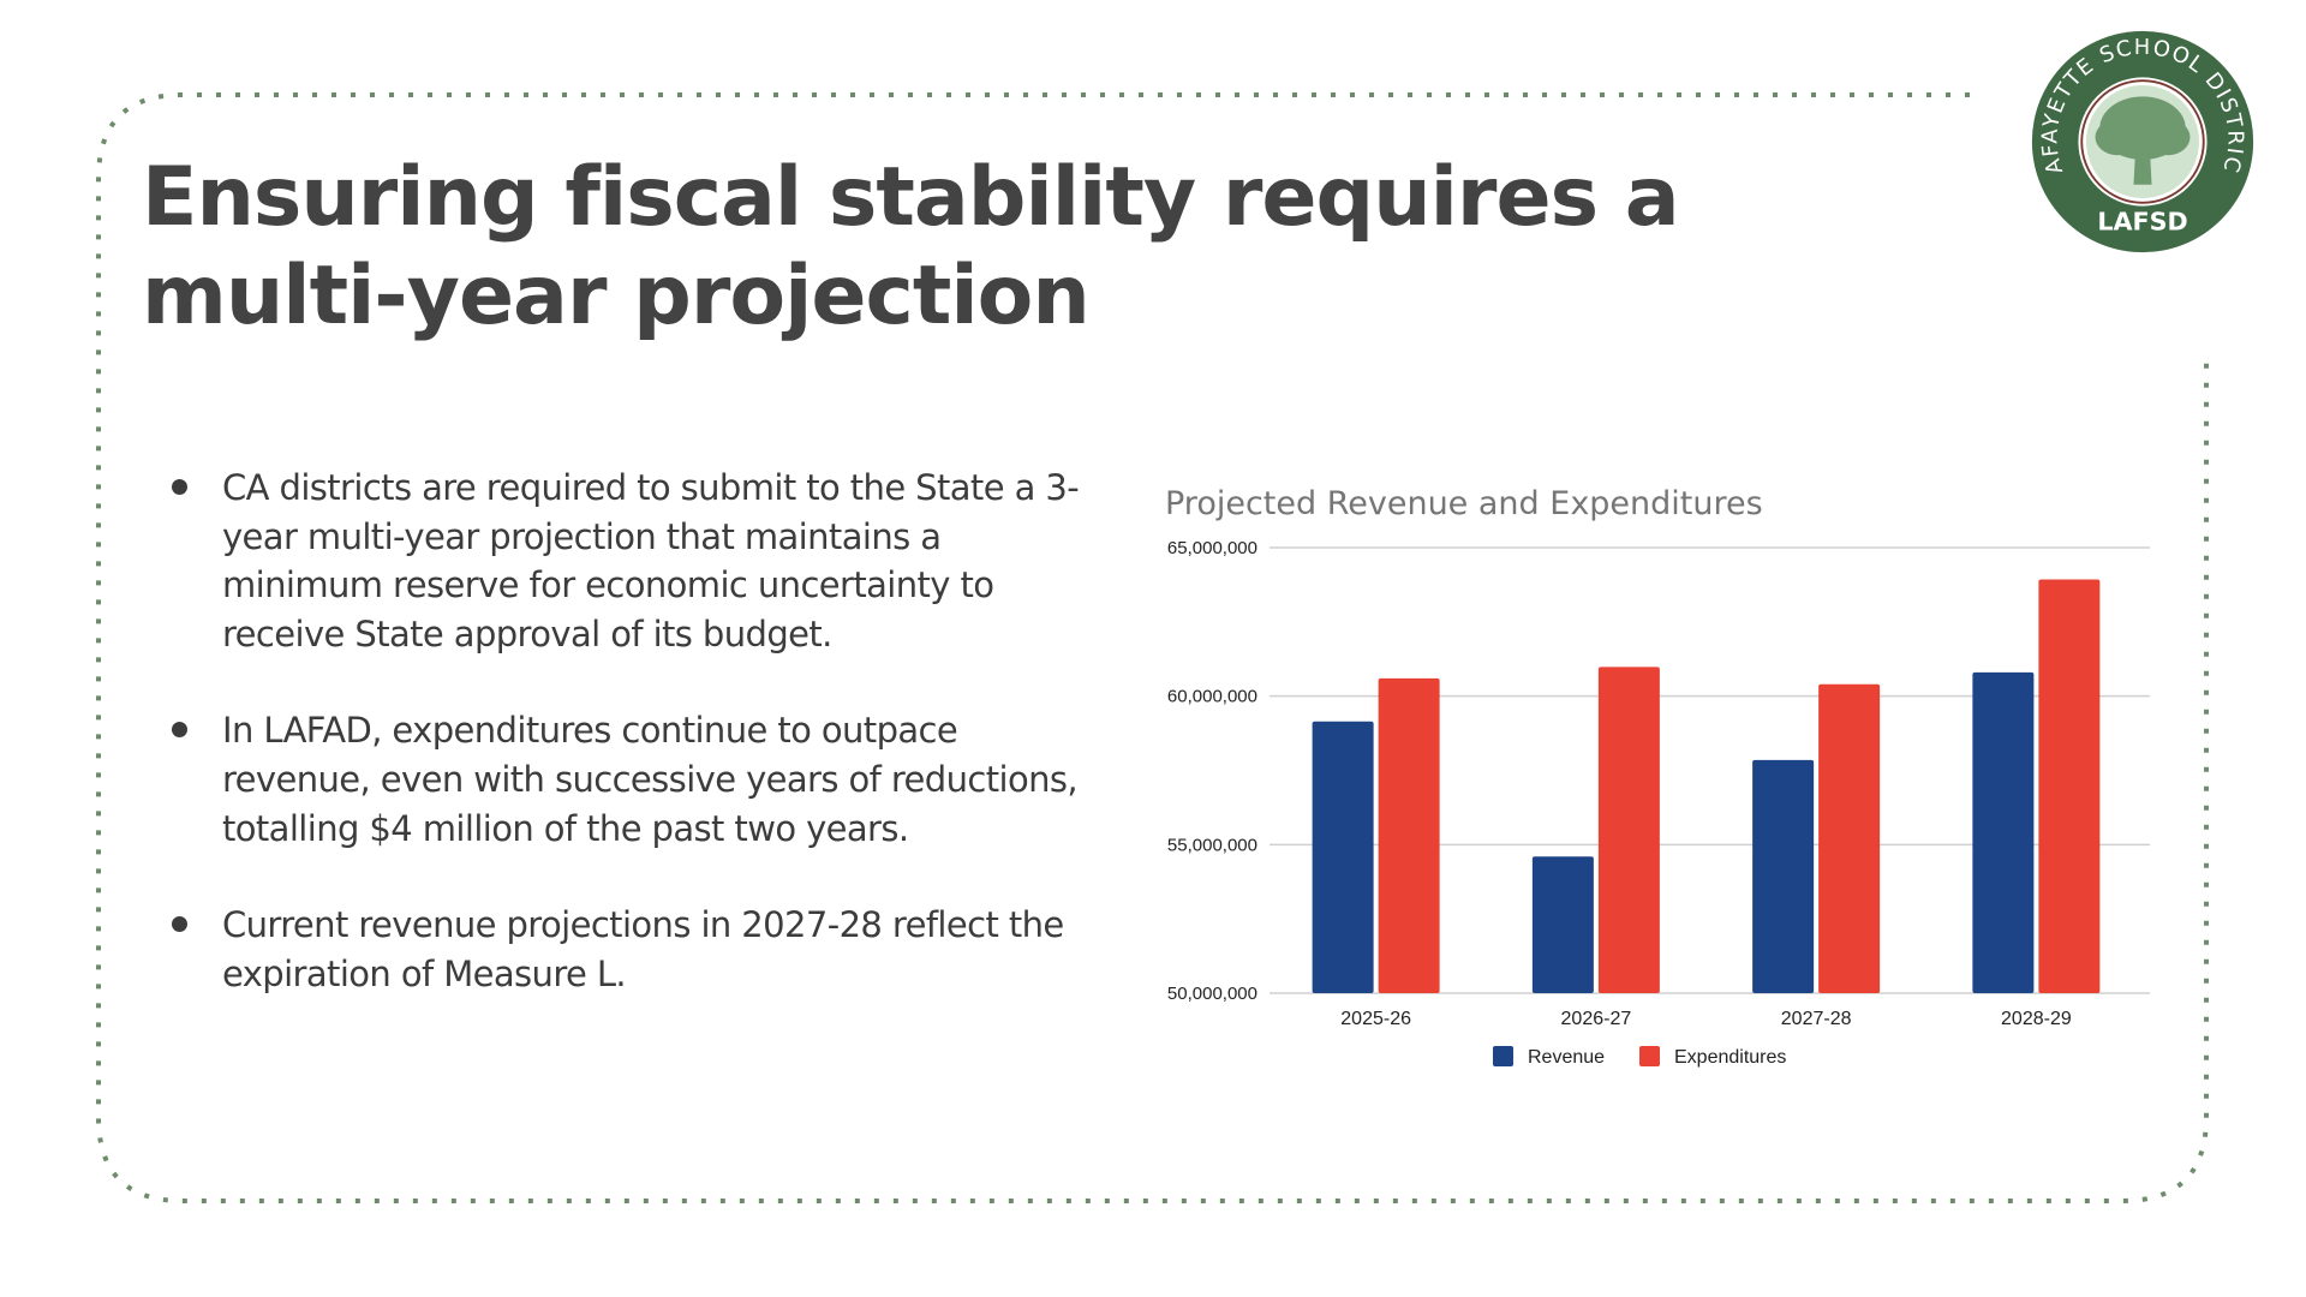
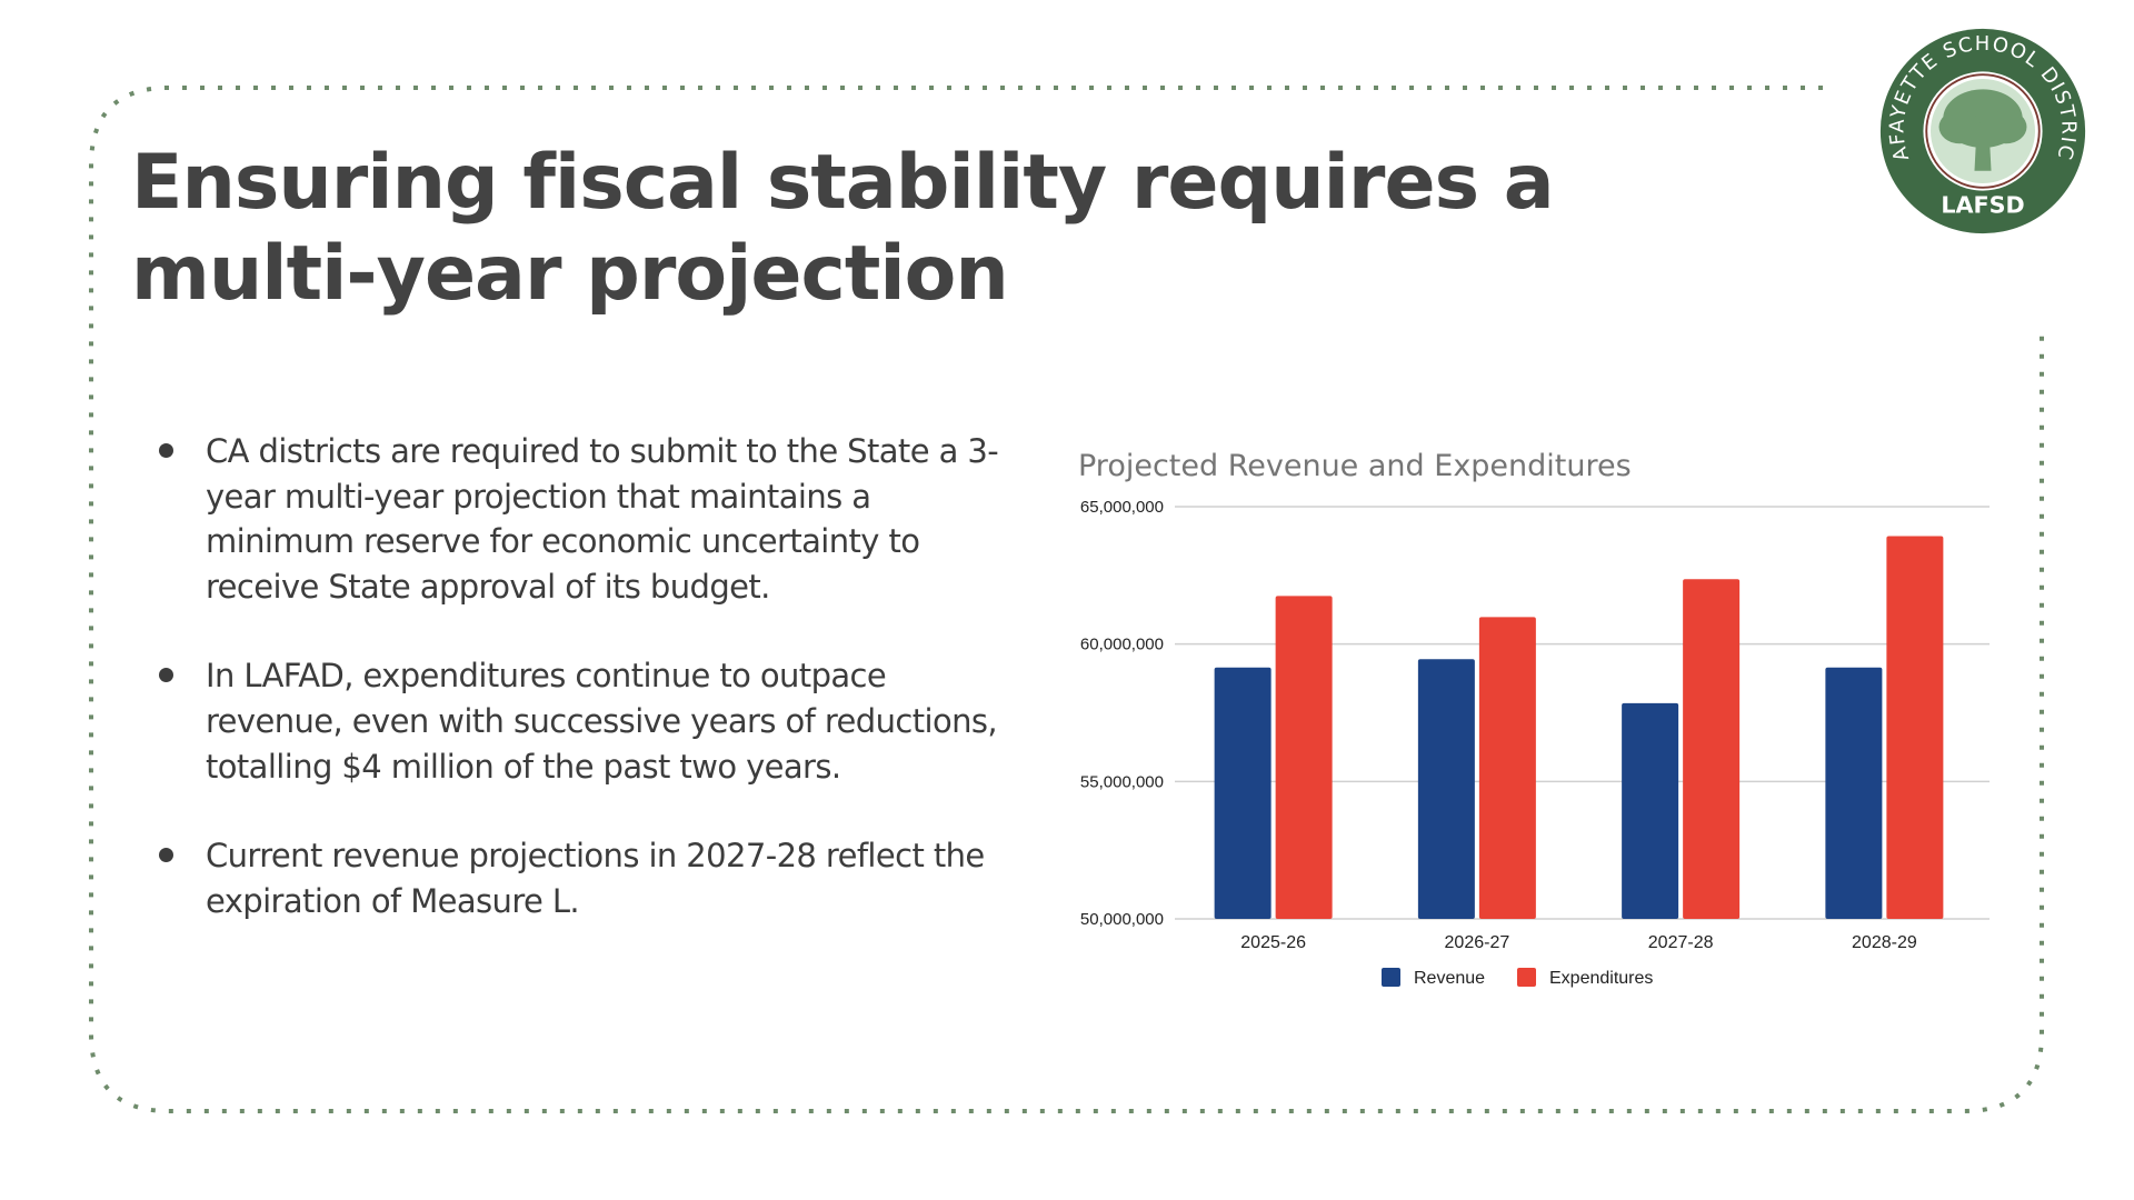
Expenditures/2025-26: 60600000 -> 61800000
Revenue/2026-27: 54600000 -> 59400000
Expenditures/2027-28: 60400000 -> 62400000
Revenue/2028-29: 60800000 -> 59200000
